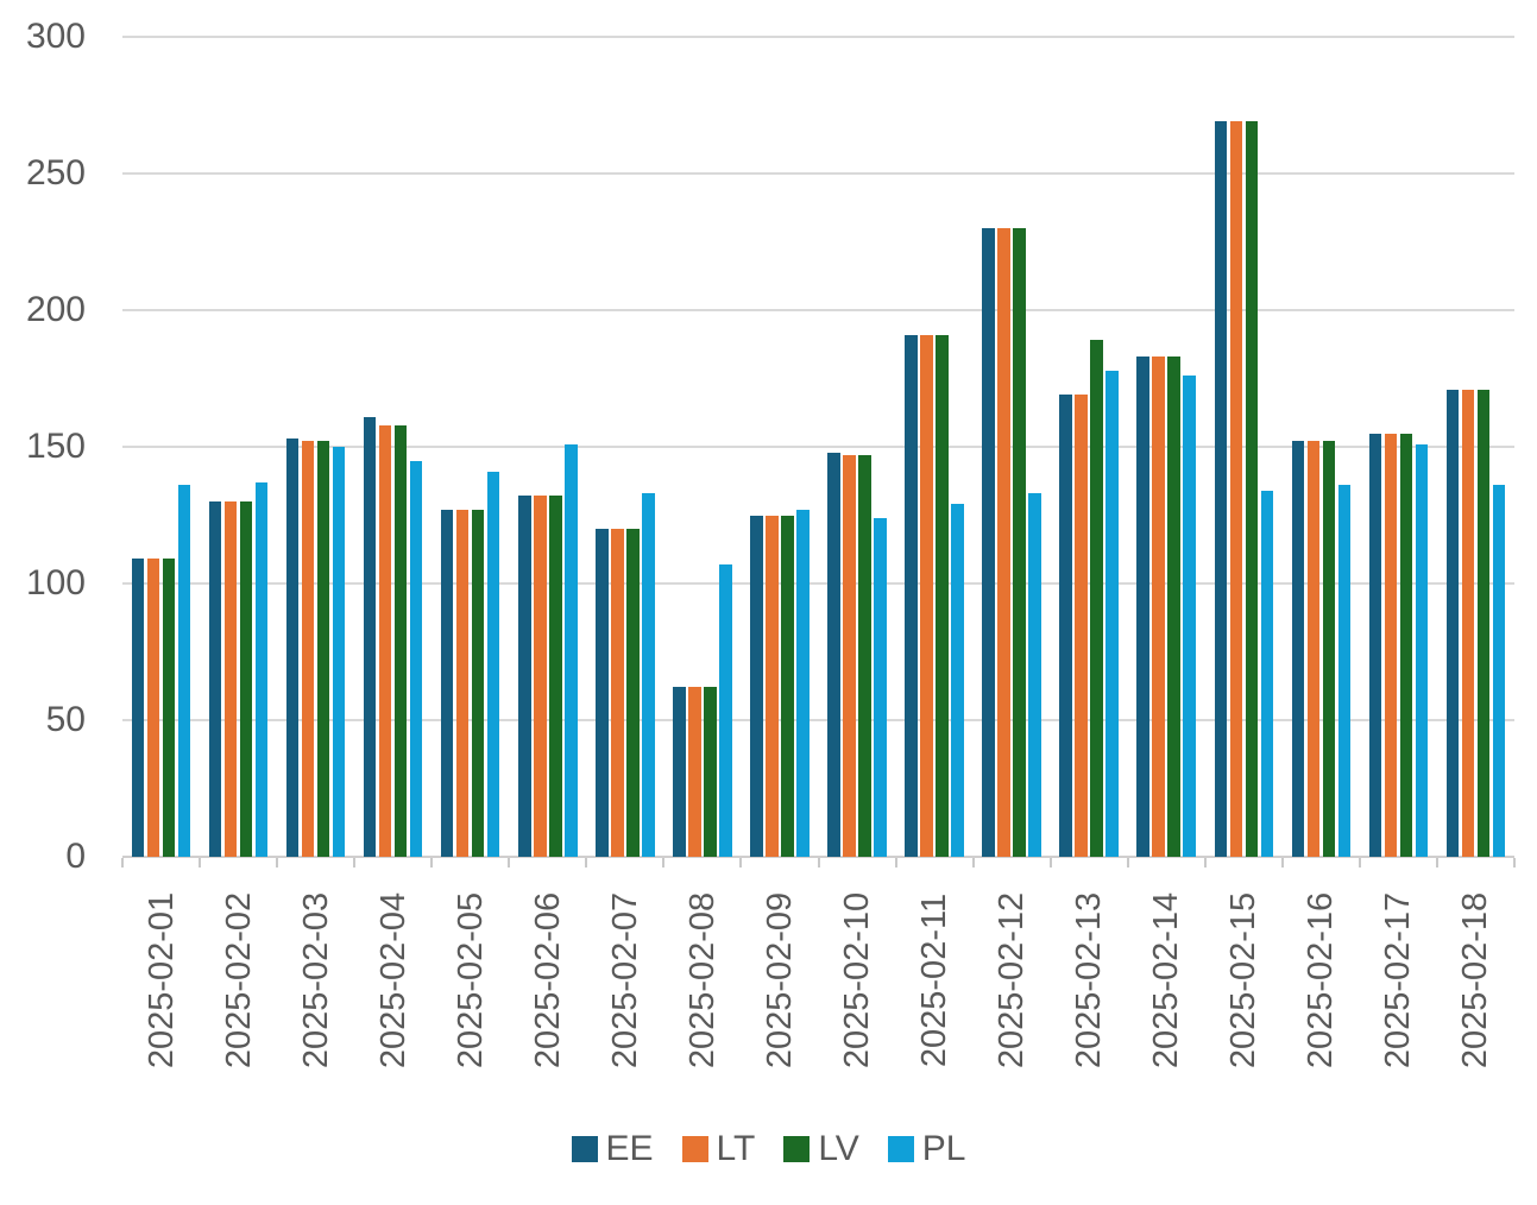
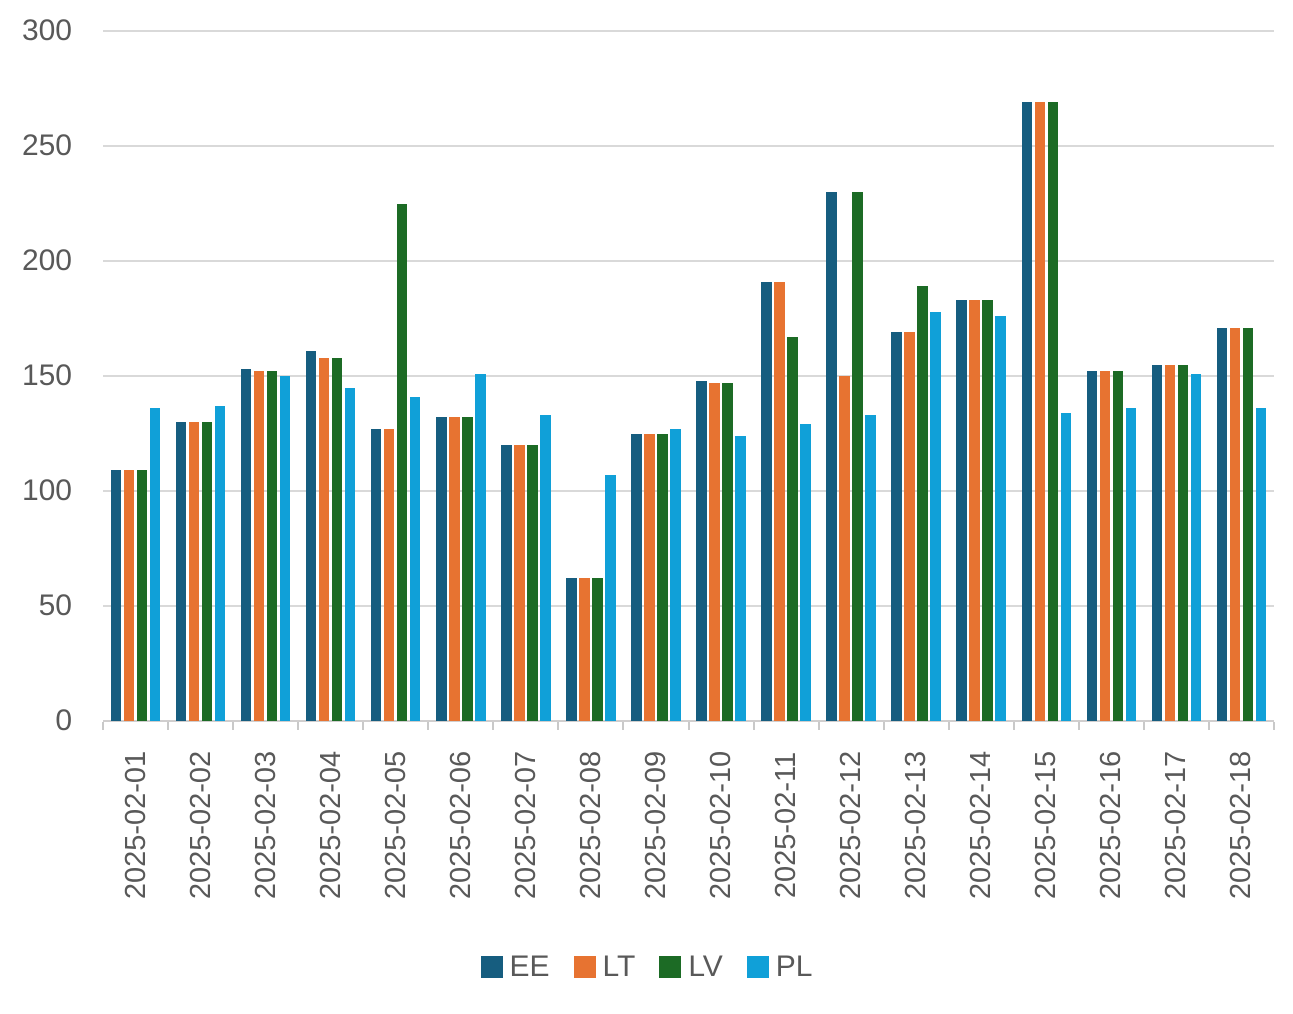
LV/2025-02-05: 127 -> 225
LV/2025-02-11: 191 -> 167
LT/2025-02-12: 230 -> 150
